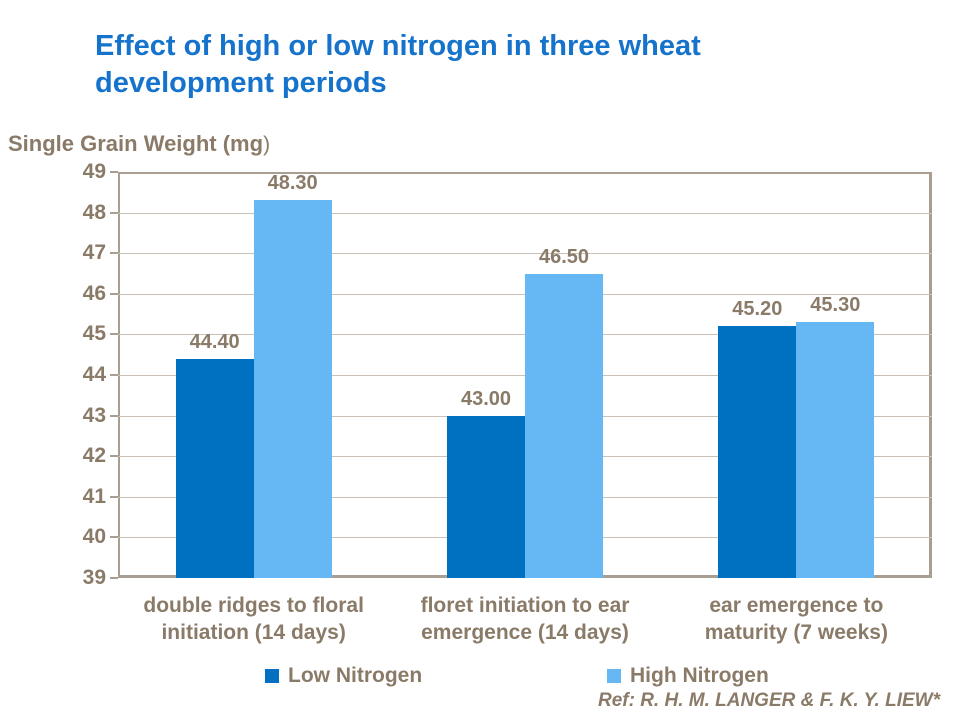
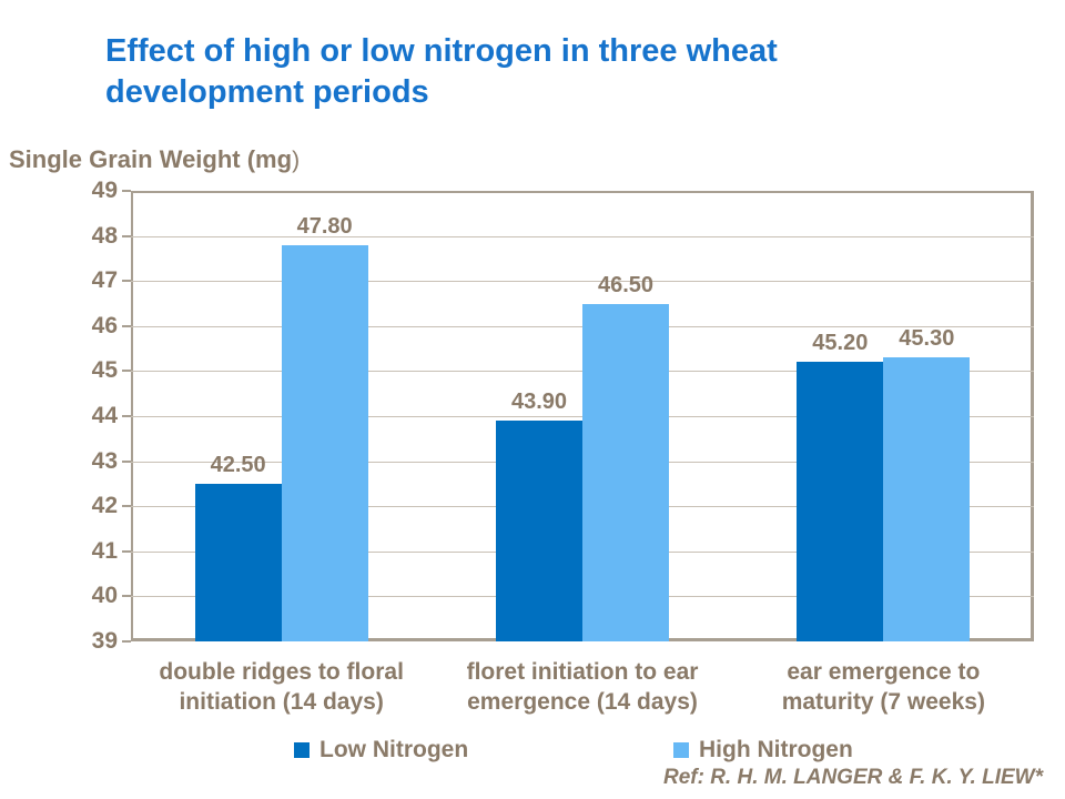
Low Nitrogen/double ridges to floral initiation (14 days): 44.40 -> 42.50
High Nitrogen/double ridges to floral initiation (14 days): 48.30 -> 47.80
Low Nitrogen/floret initiation to ear emergence (14 days): 43.00 -> 43.90
